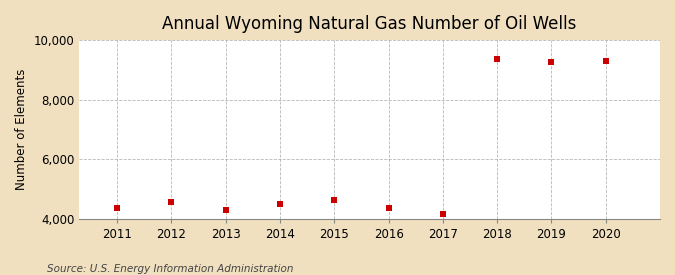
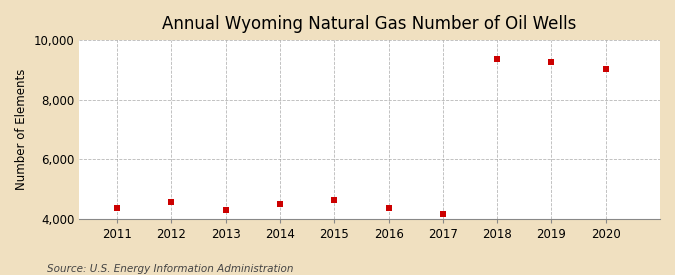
2020: 9,300 -> 9,020
